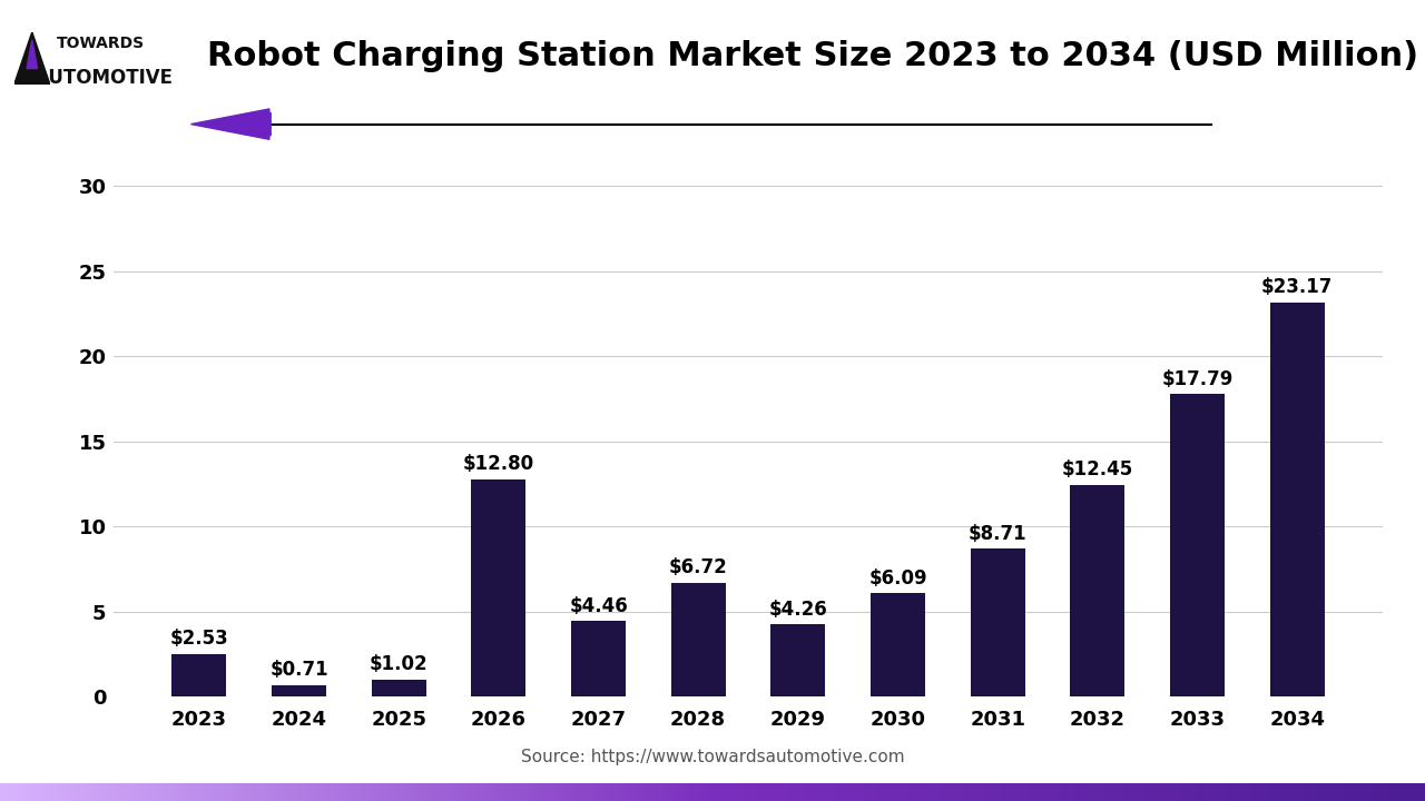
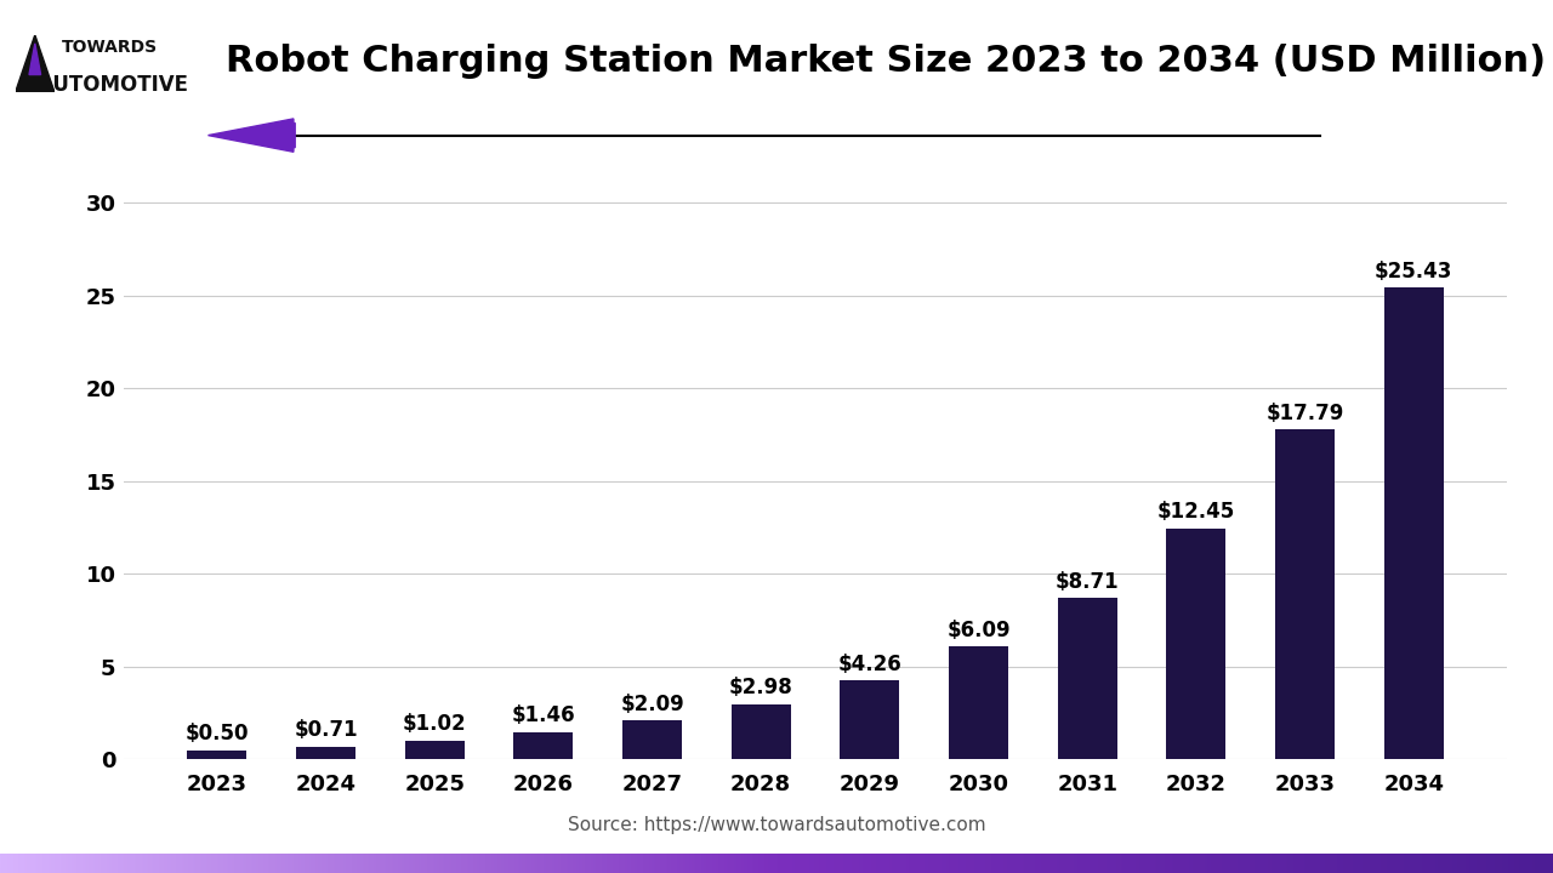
2023: $2.53 -> $0.50
2026: $12.80 -> $1.46
2027: $4.46 -> $2.09
2028: $6.72 -> $2.98
2034: $23.17 -> $25.43
